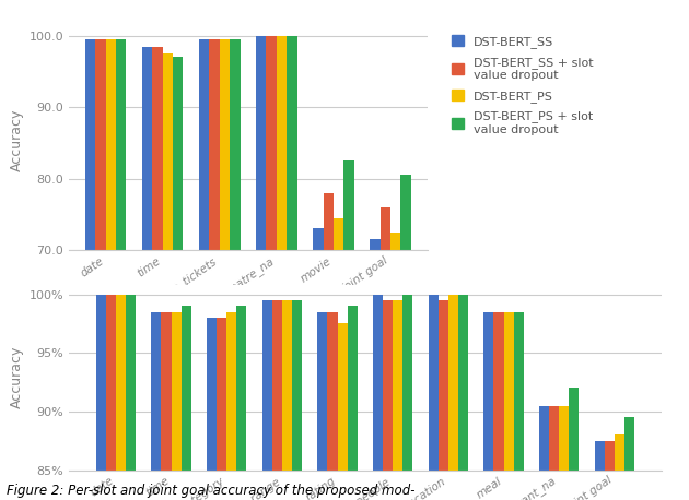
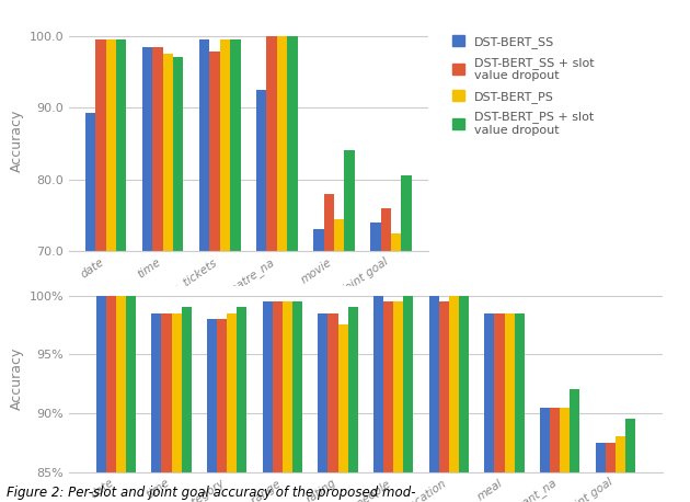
DST-BERT_SS/date: 99.5 -> 89.2
DST-BERT_SS + slot value dropout/num_tickets: 99.5 -> 97.8
DST-BERT_SS/theatre_na: 100.0 -> 92.4
DST-BERT_PS + slot value dropout/movie: 82.5 -> 84.0
DST-BERT_SS/joint goal: 71.5 -> 74.0
